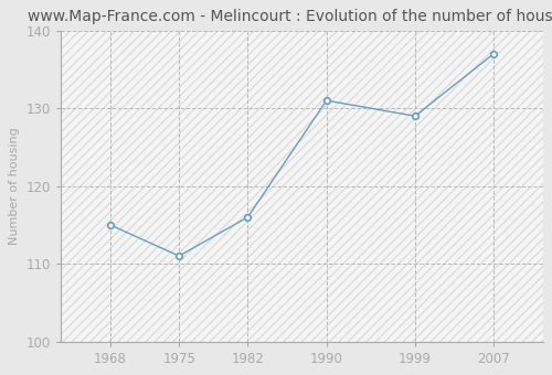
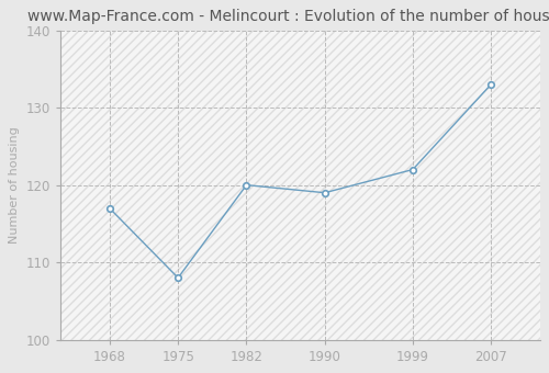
1968: 115 -> 117
1975: 111 -> 108
1982: 116 -> 120
1990: 131 -> 119
1999: 129 -> 122
2007: 137 -> 133
